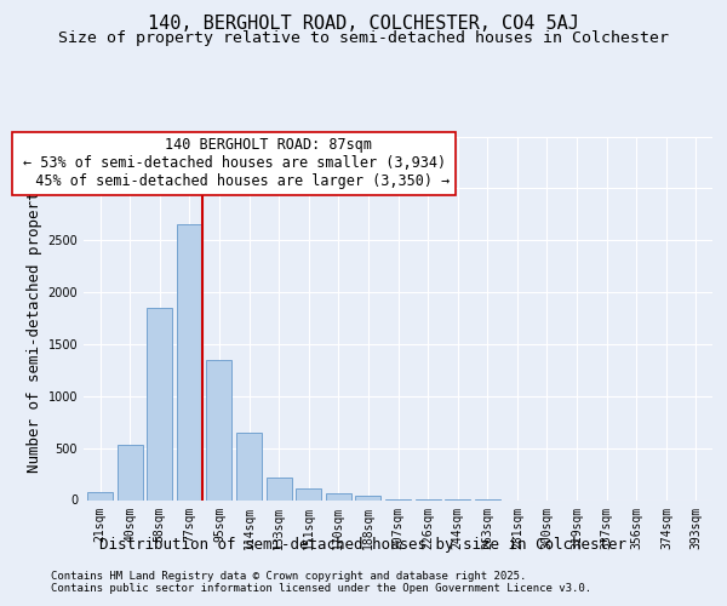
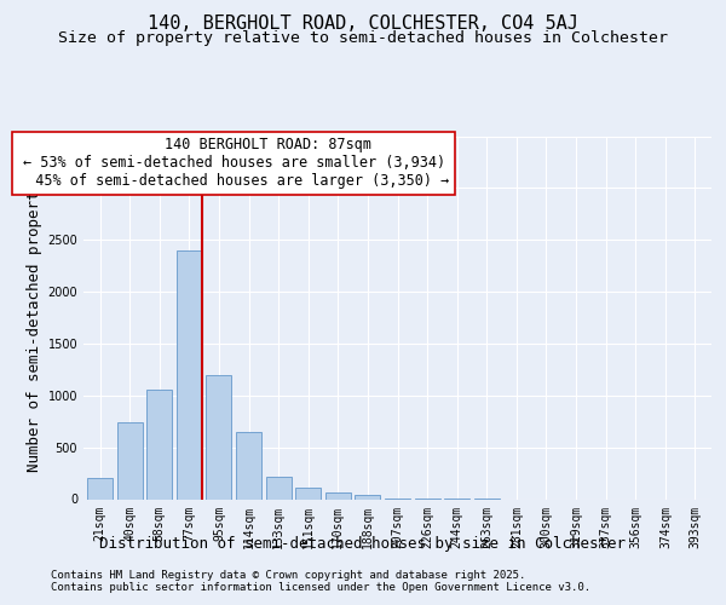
21sqm: 80 -> 200
40sqm: 530 -> 740
58sqm: 1850 -> 1060
77sqm: 2650 -> 2400
95sqm: 1350 -> 1200
